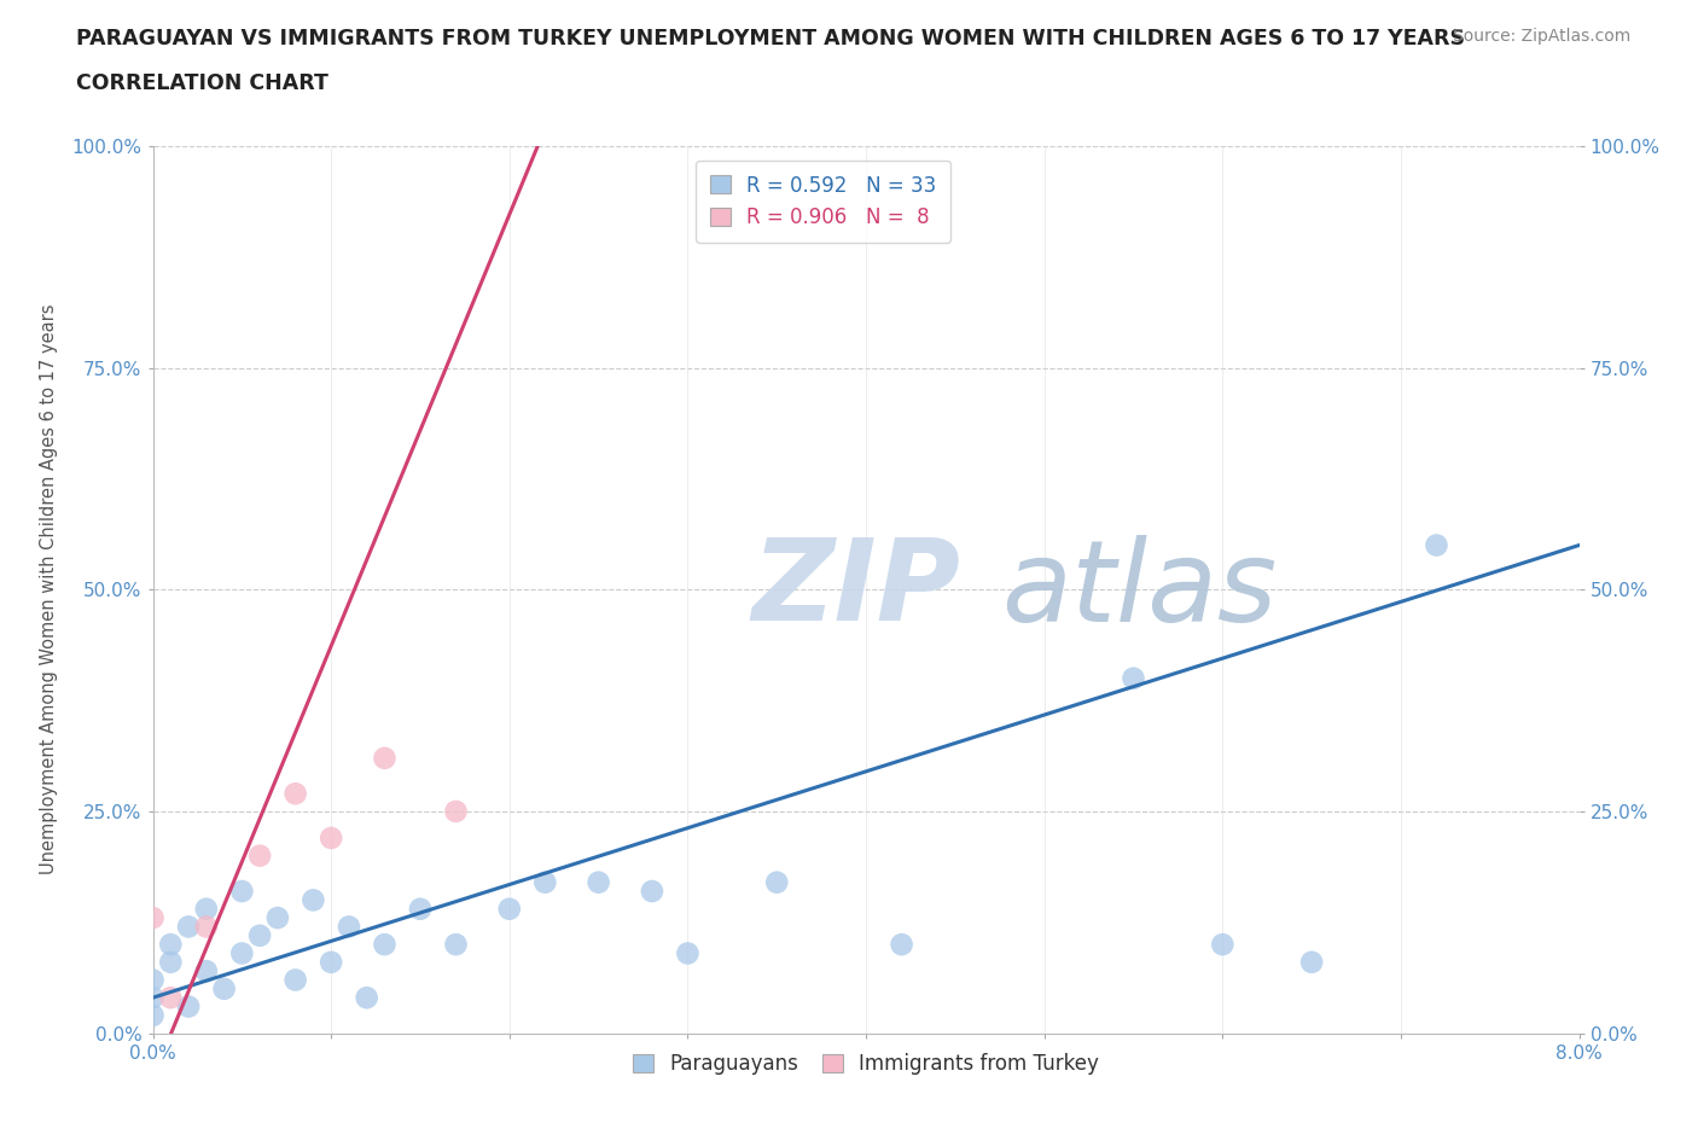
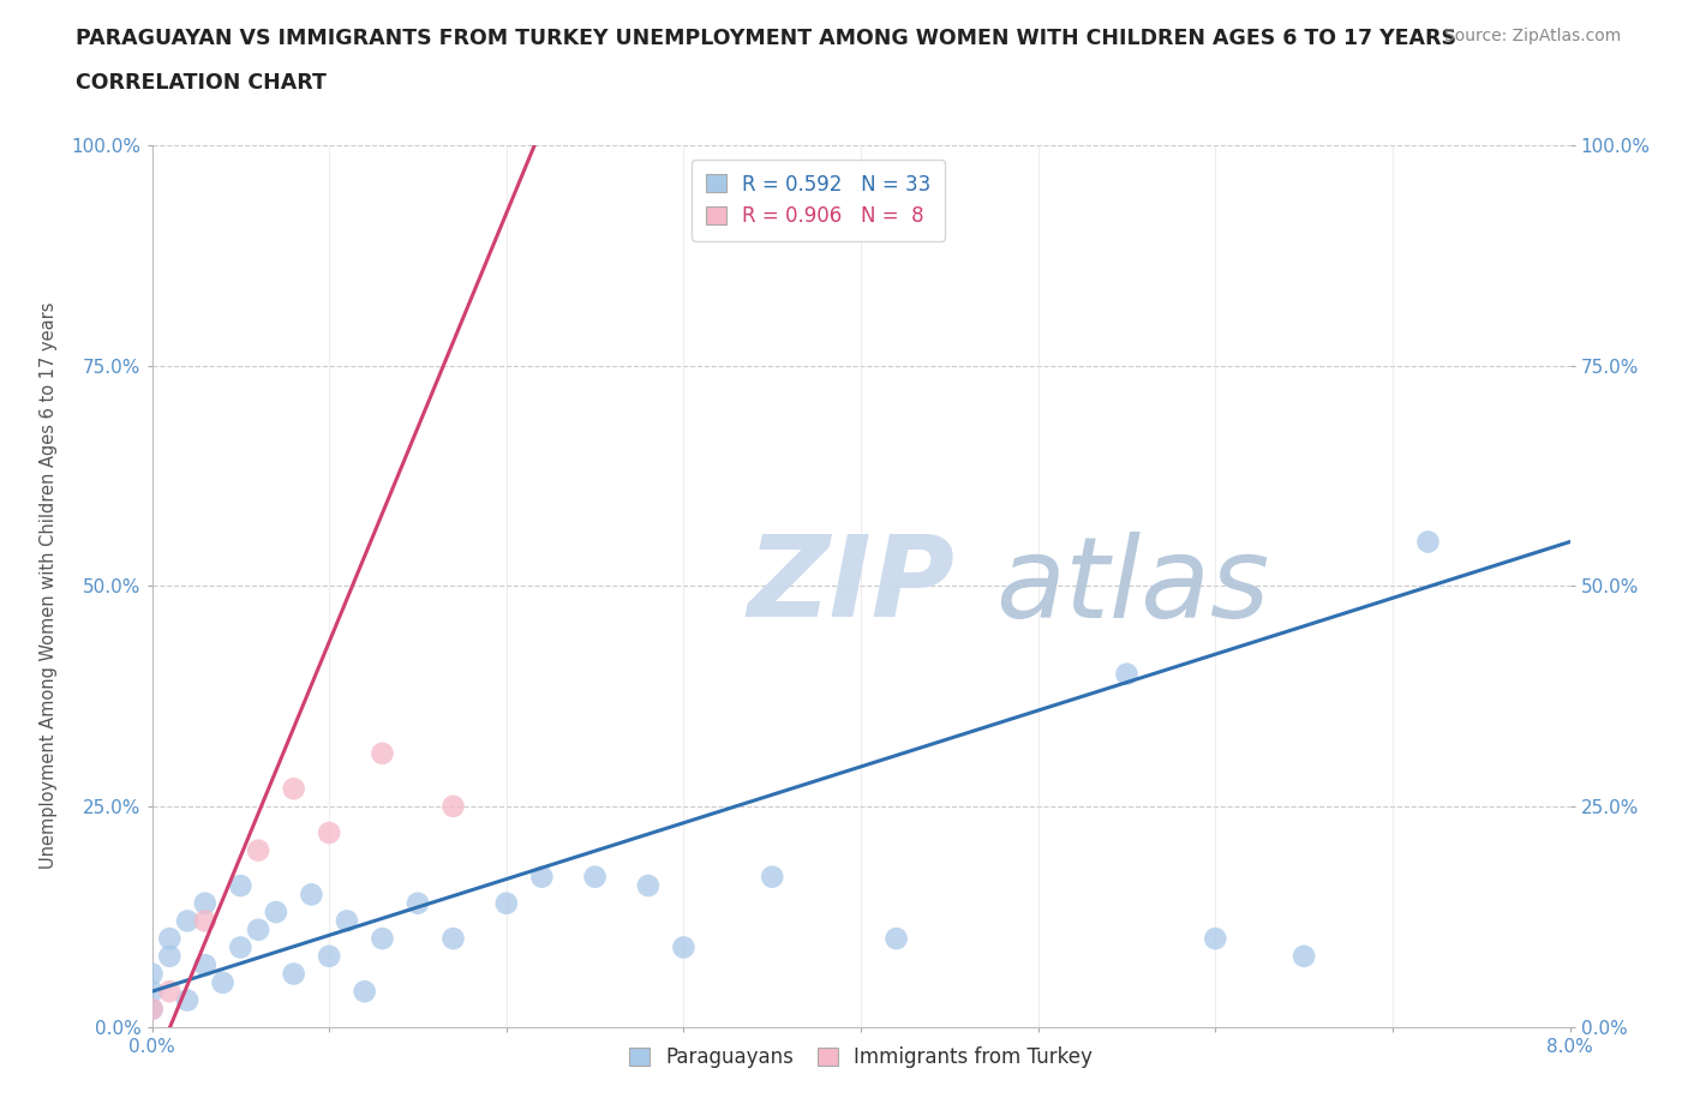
Immigrants from Turkey/0.0%: 13% -> 2%
